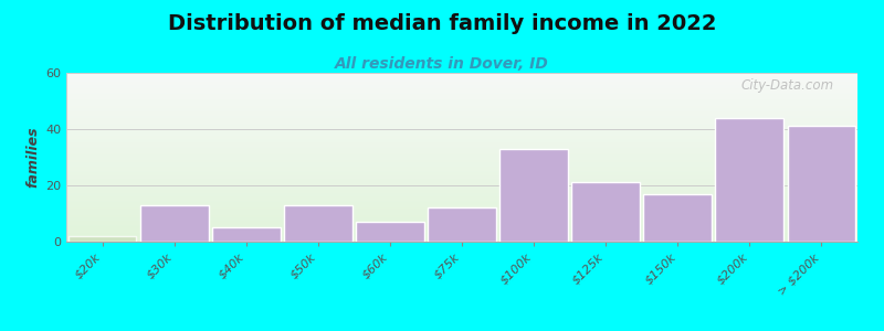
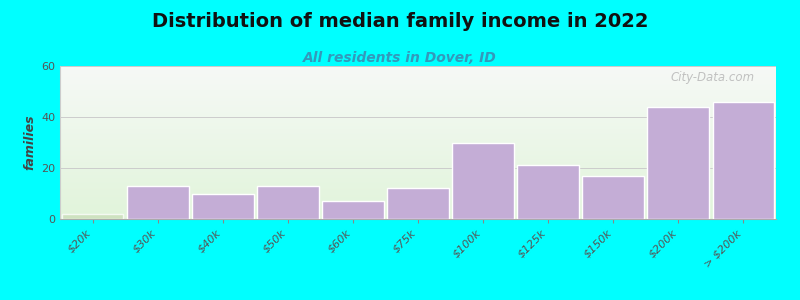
$40k: 5 -> 10
$100k: 33 -> 30
> $200k: 41 -> 46
